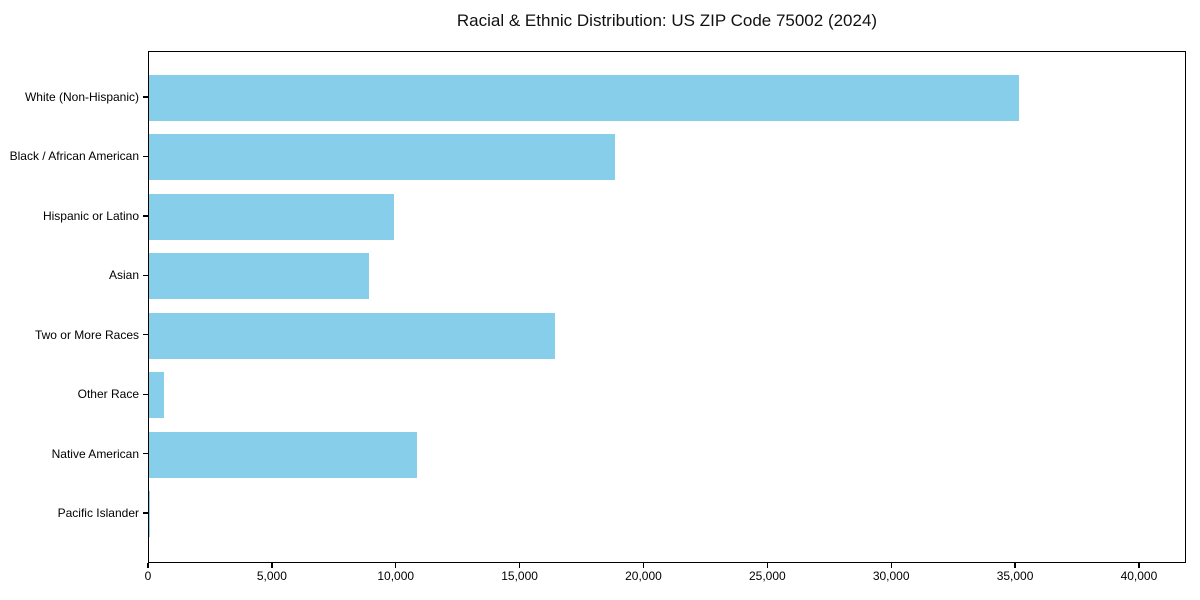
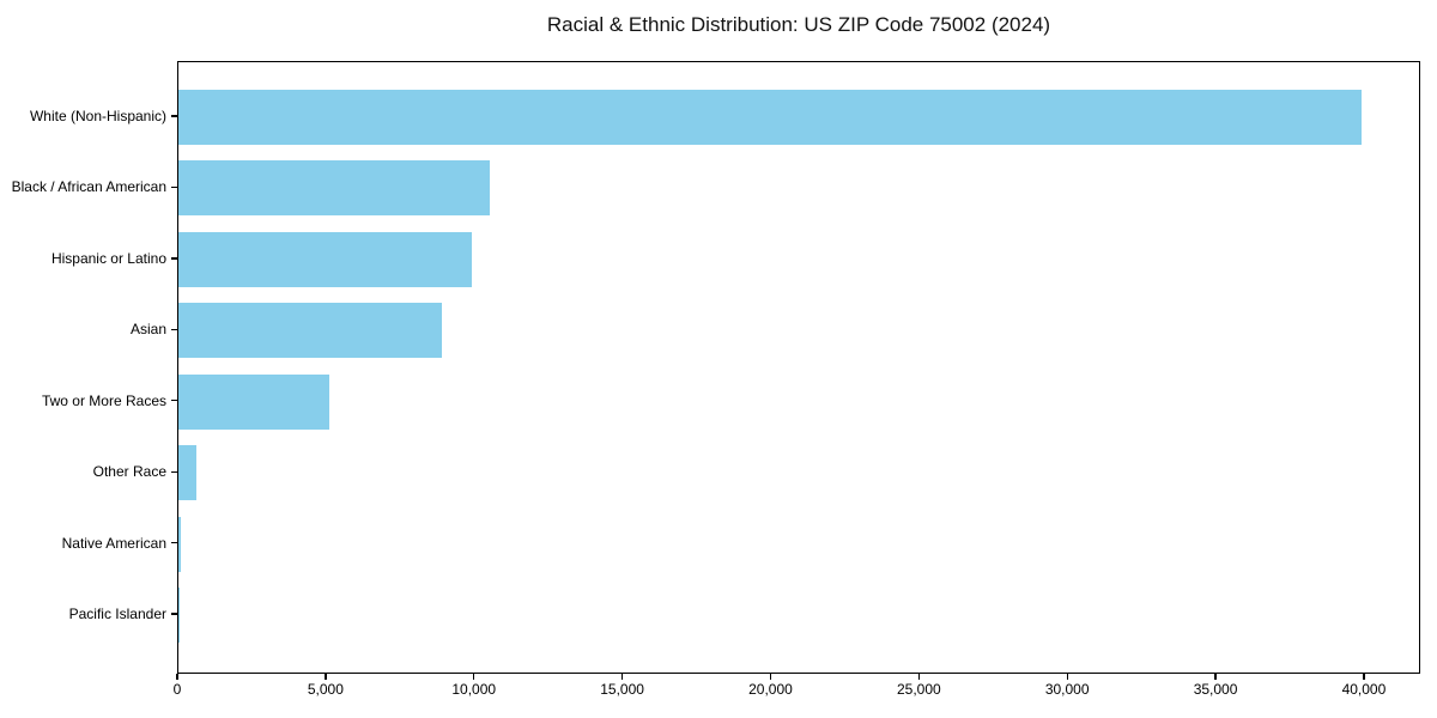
White (Non-Hispanic): 35100 -> 39900
Black / African American: 18800 -> 10500
Two or More Races: 16400 -> 5100
Native American: 10800 -> 100
